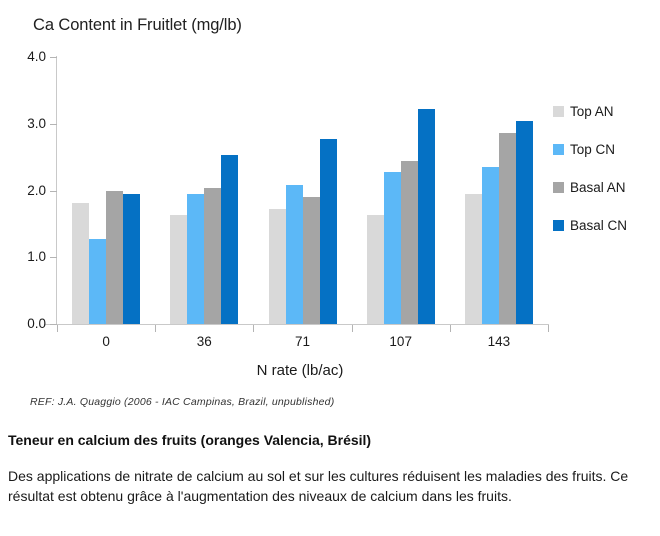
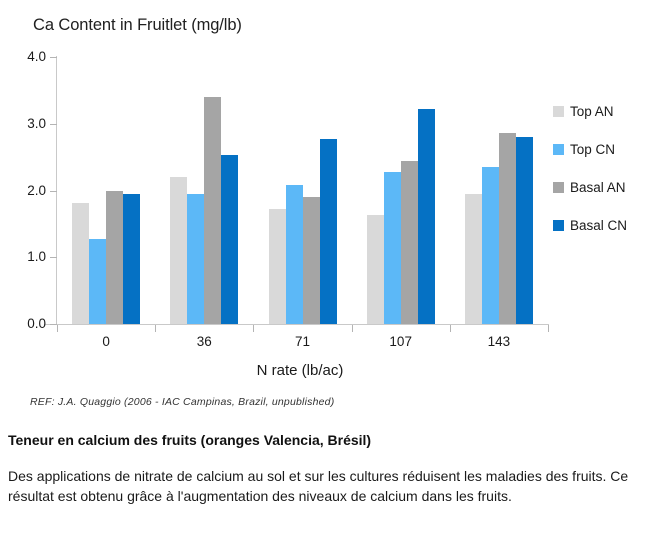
Top AN/36: 1.6 -> 2.2
Basal AN/36: 2.0 -> 3.4
Basal CN/143: 3.0 -> 2.8
